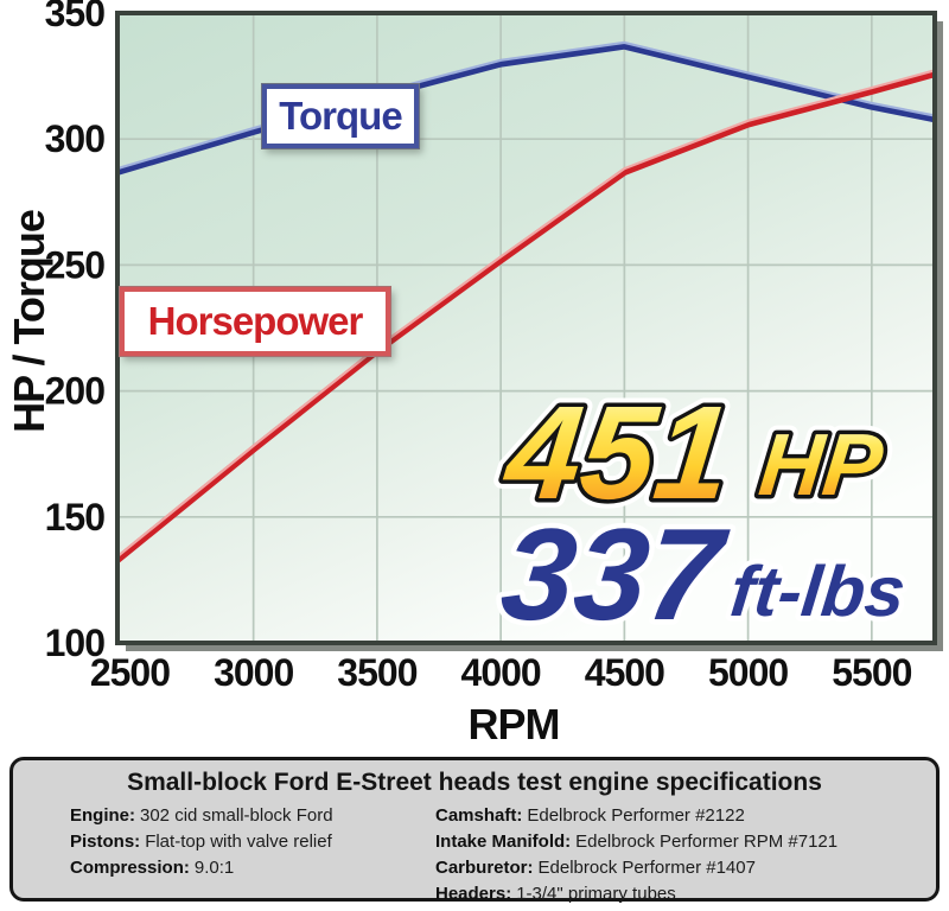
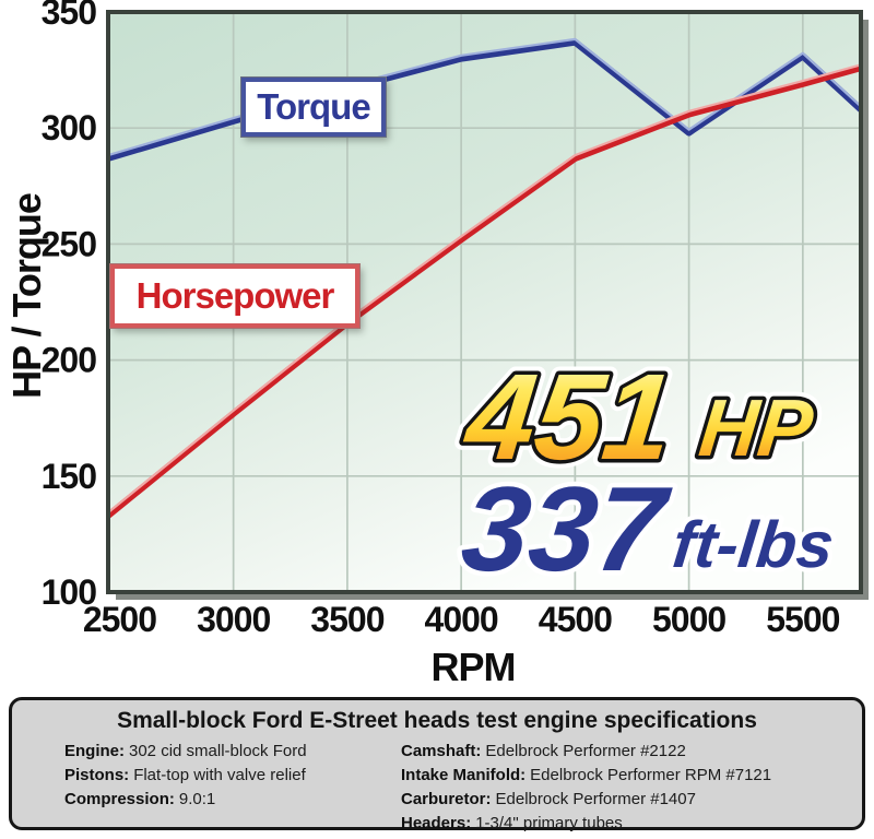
Torque/5000: 325 -> 298
Torque/5500: 313 -> 331
